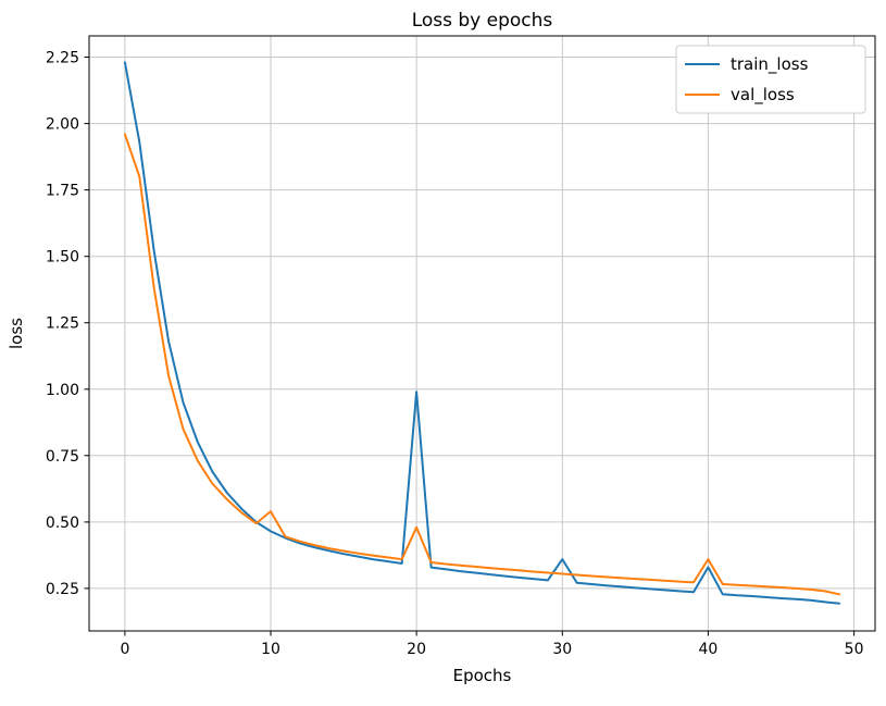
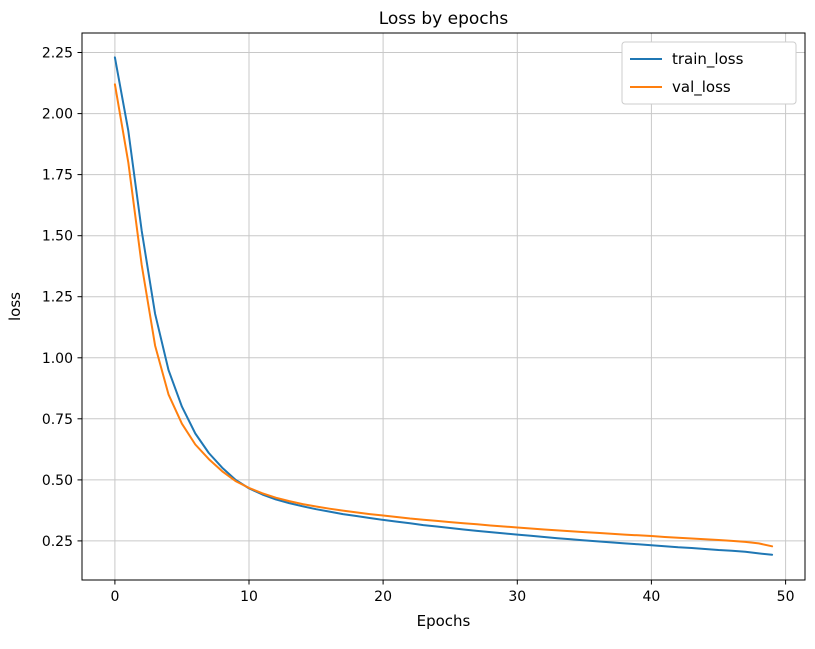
val_loss/0: 1.96 -> 2.12
val_loss/10: 0.54 -> 0.47
train_loss/20: 0.99 -> 0.34
val_loss/20: 0.48 -> 0.35
train_loss/30: 0.36 -> 0.28
train_loss/40: 0.33 -> 0.23
val_loss/40: 0.36 -> 0.27
